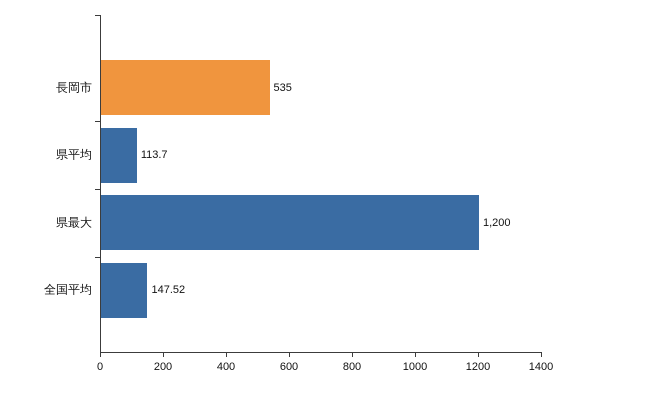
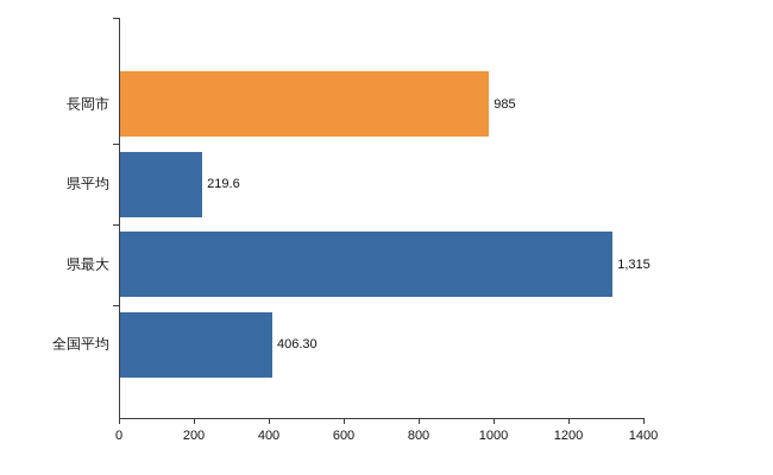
長岡市: 535 -> 985
県平均: 113.7 -> 219.6
県最大: 1,200 -> 1,315
全国平均: 147.52 -> 406.30
